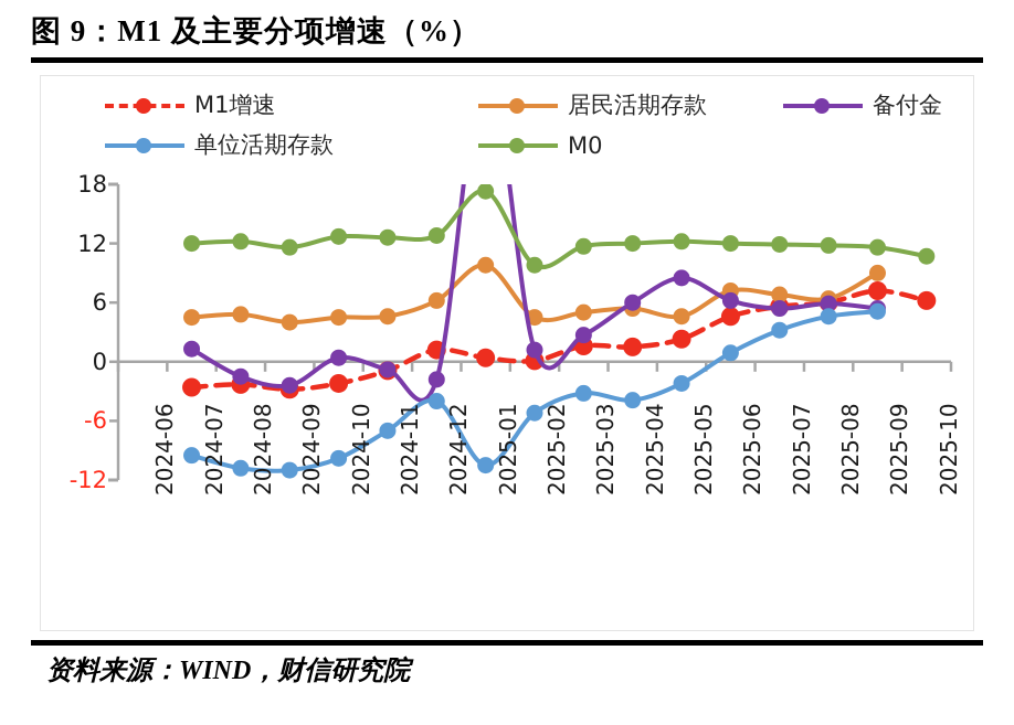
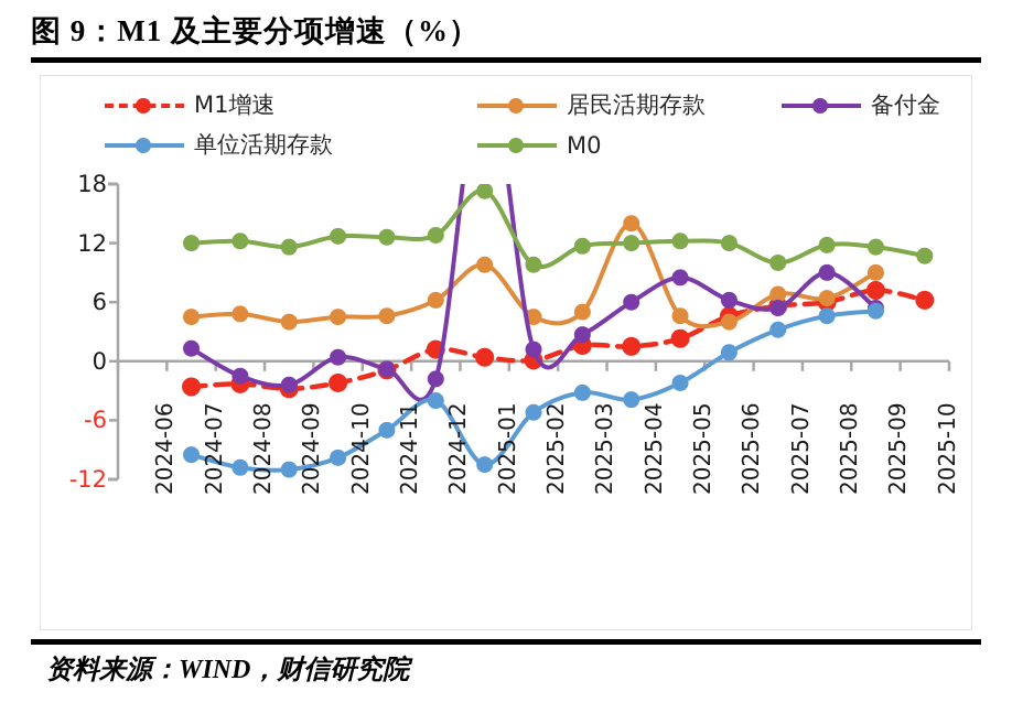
居民活期存款/2025-04: 5 -> 14
居民活期存款/2025-06: 7 -> 4
M0/2025-07: 12 -> 10
备付金/2025-08: 6 -> 9
